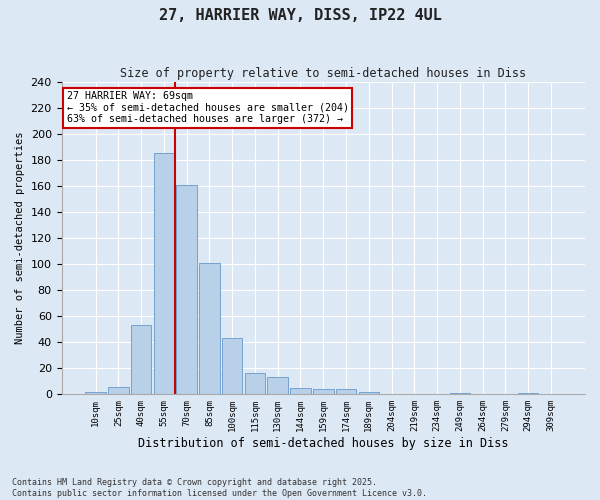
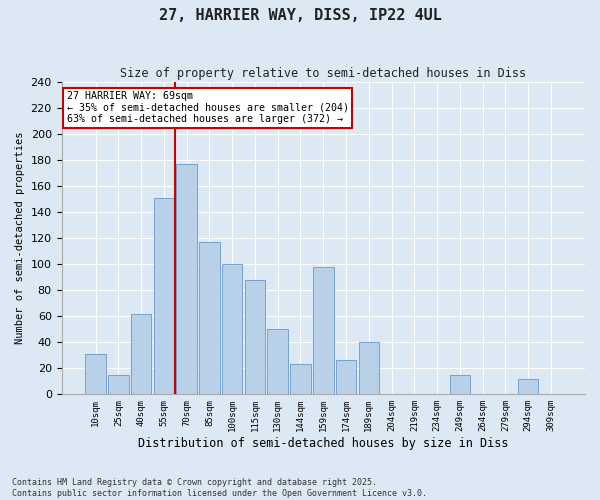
10sqm: 2 -> 31
25sqm: 6 -> 15
40sqm: 53 -> 62
55sqm: 185 -> 151
70sqm: 161 -> 177
85sqm: 101 -> 117
100sqm: 43 -> 100
115sqm: 16 -> 88
130sqm: 13 -> 50
144sqm: 5 -> 23
159sqm: 4 -> 98
174sqm: 4 -> 26
189sqm: 2 -> 40
249sqm: 1 -> 15
294sqm: 1 -> 12
